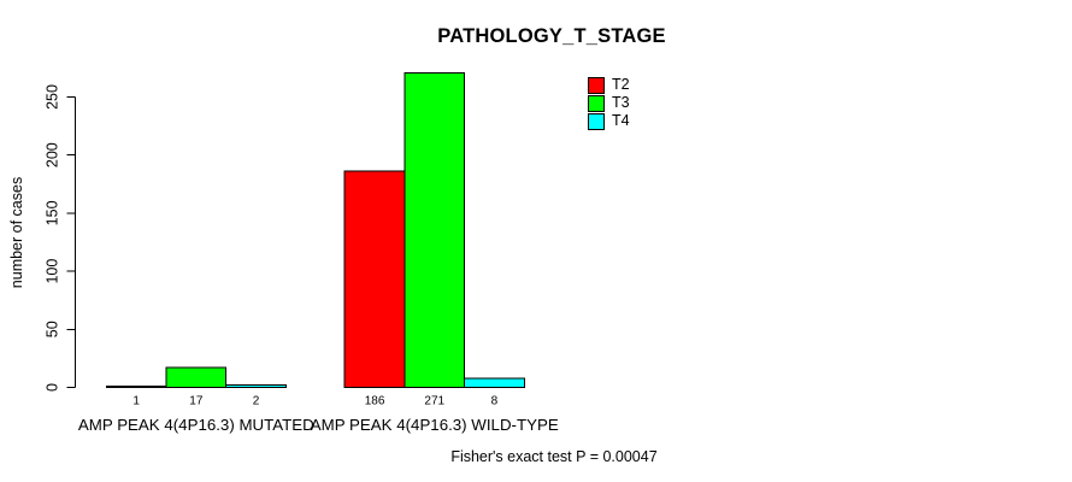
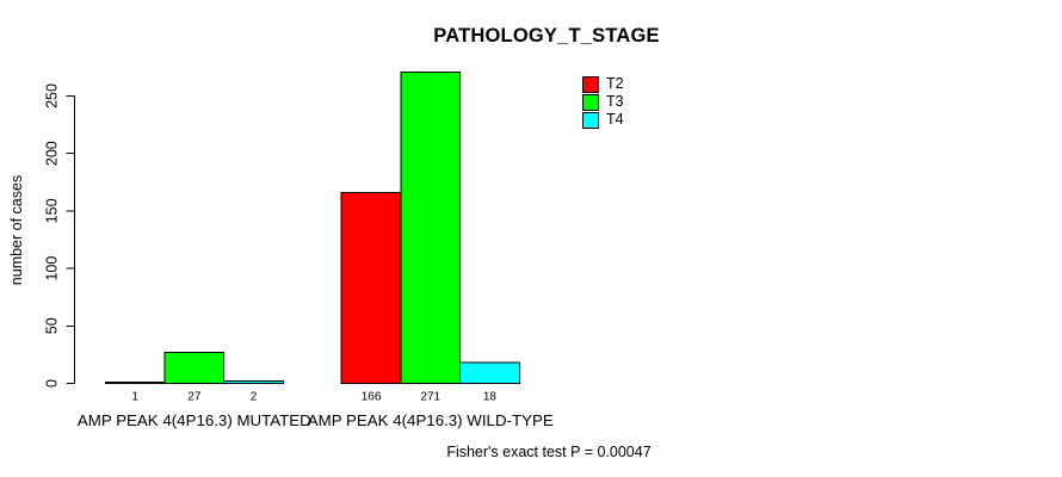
T3/AMP PEAK 4(4P16.3) MUTATED: 17 -> 27
T2/AMP PEAK 4(4P16.3) WILD-TYPE: 186 -> 166
T4/AMP PEAK 4(4P16.3) WILD-TYPE: 8 -> 18
